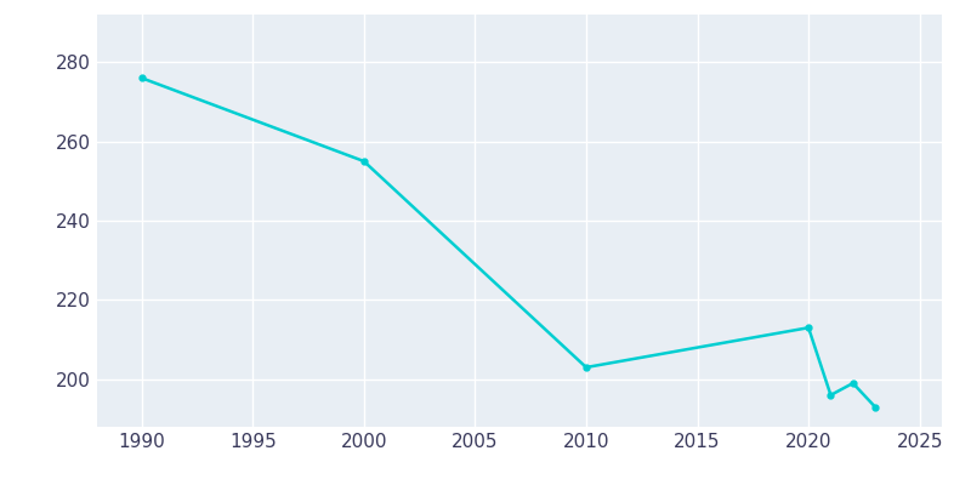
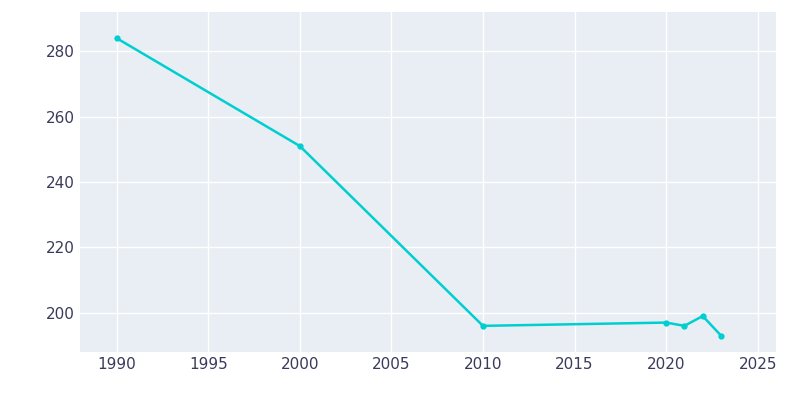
1990: 276 -> 284
2000: 255 -> 251
2010: 203 -> 196
2020: 213 -> 197
